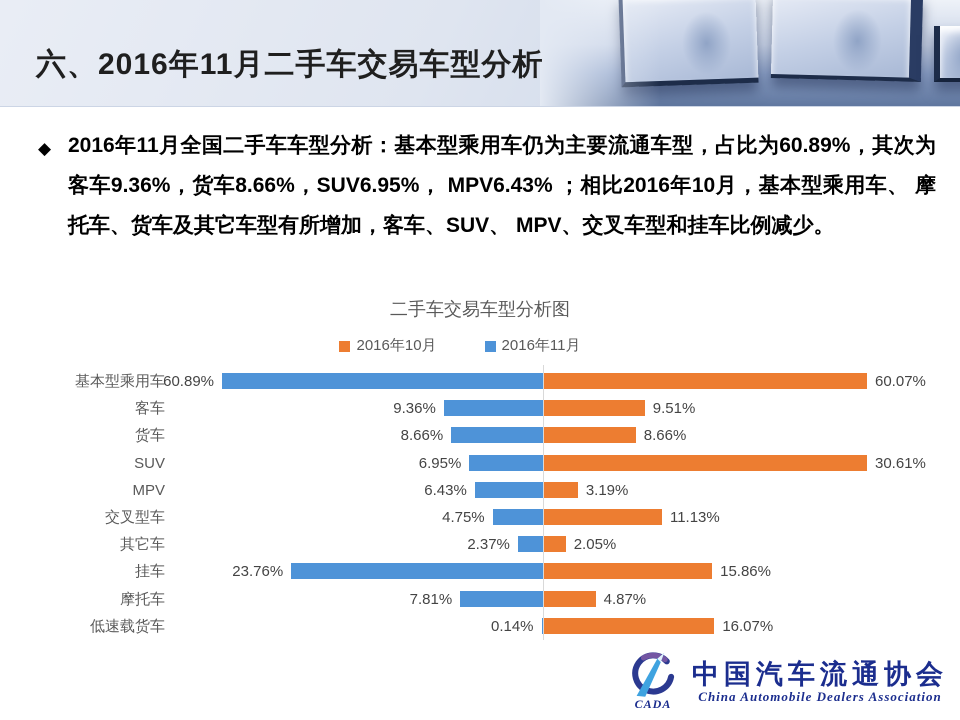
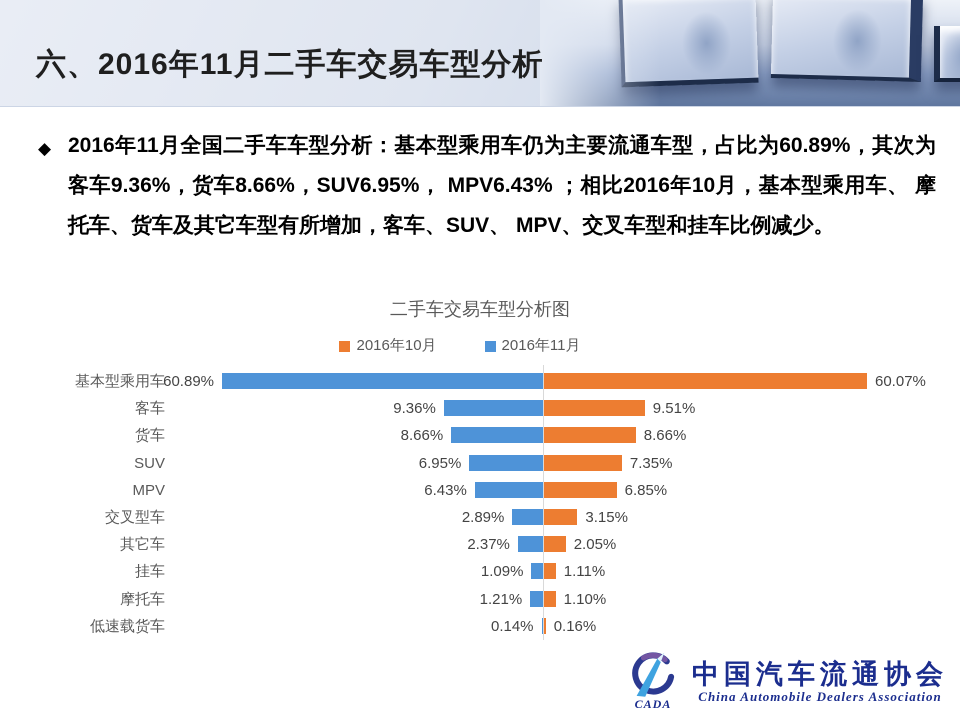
2016年10月/SUV: 30.61% -> 7.35%
2016年10月/MPV: 3.19% -> 6.85%
2016年10月/交叉型车: 11.13% -> 3.15%
2016年11月/交叉型车: 4.75% -> 2.89%
2016年10月/挂车: 15.86% -> 1.11%
2016年11月/挂车: 23.76% -> 1.09%
2016年10月/摩托车: 4.87% -> 1.10%
2016年11月/摩托车: 7.81% -> 1.21%
2016年10月/低速载货车: 16.07% -> 0.16%
